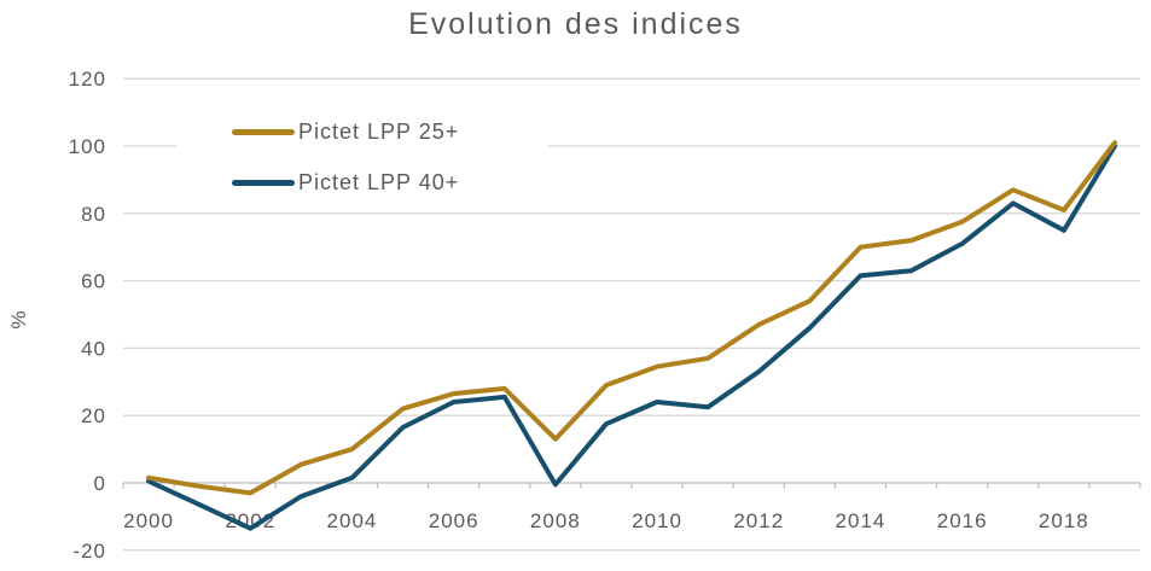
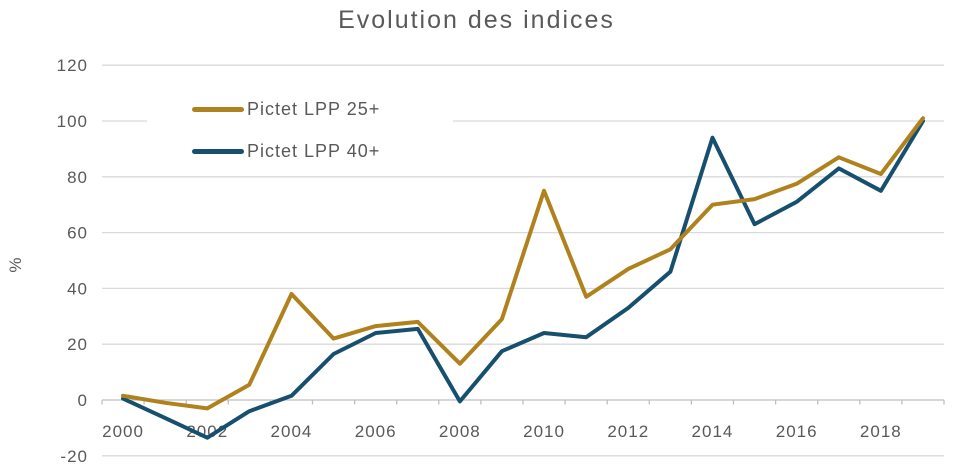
Pictet LPP 25+/2004: 10 -> 38
Pictet LPP 25+/2010: 34 -> 75
Pictet LPP 40+/2014: 62 -> 94
